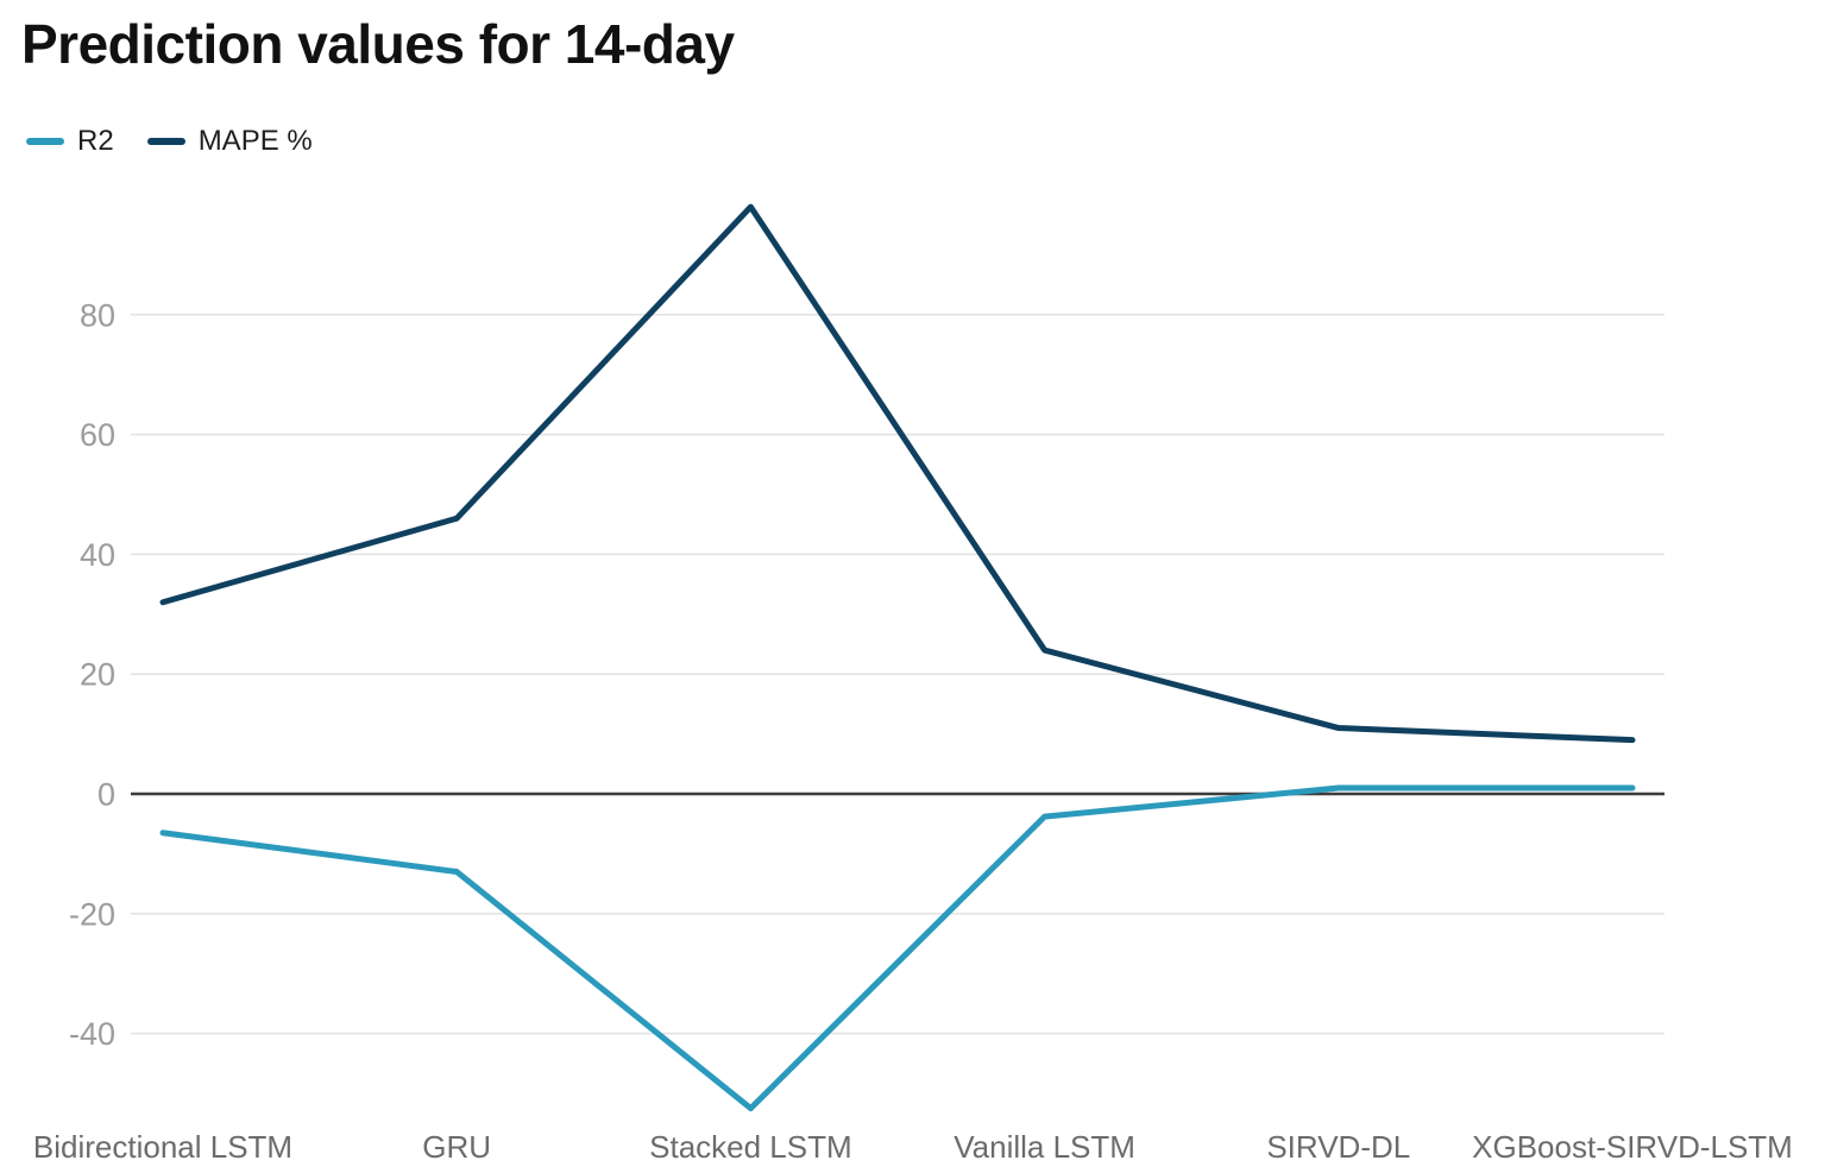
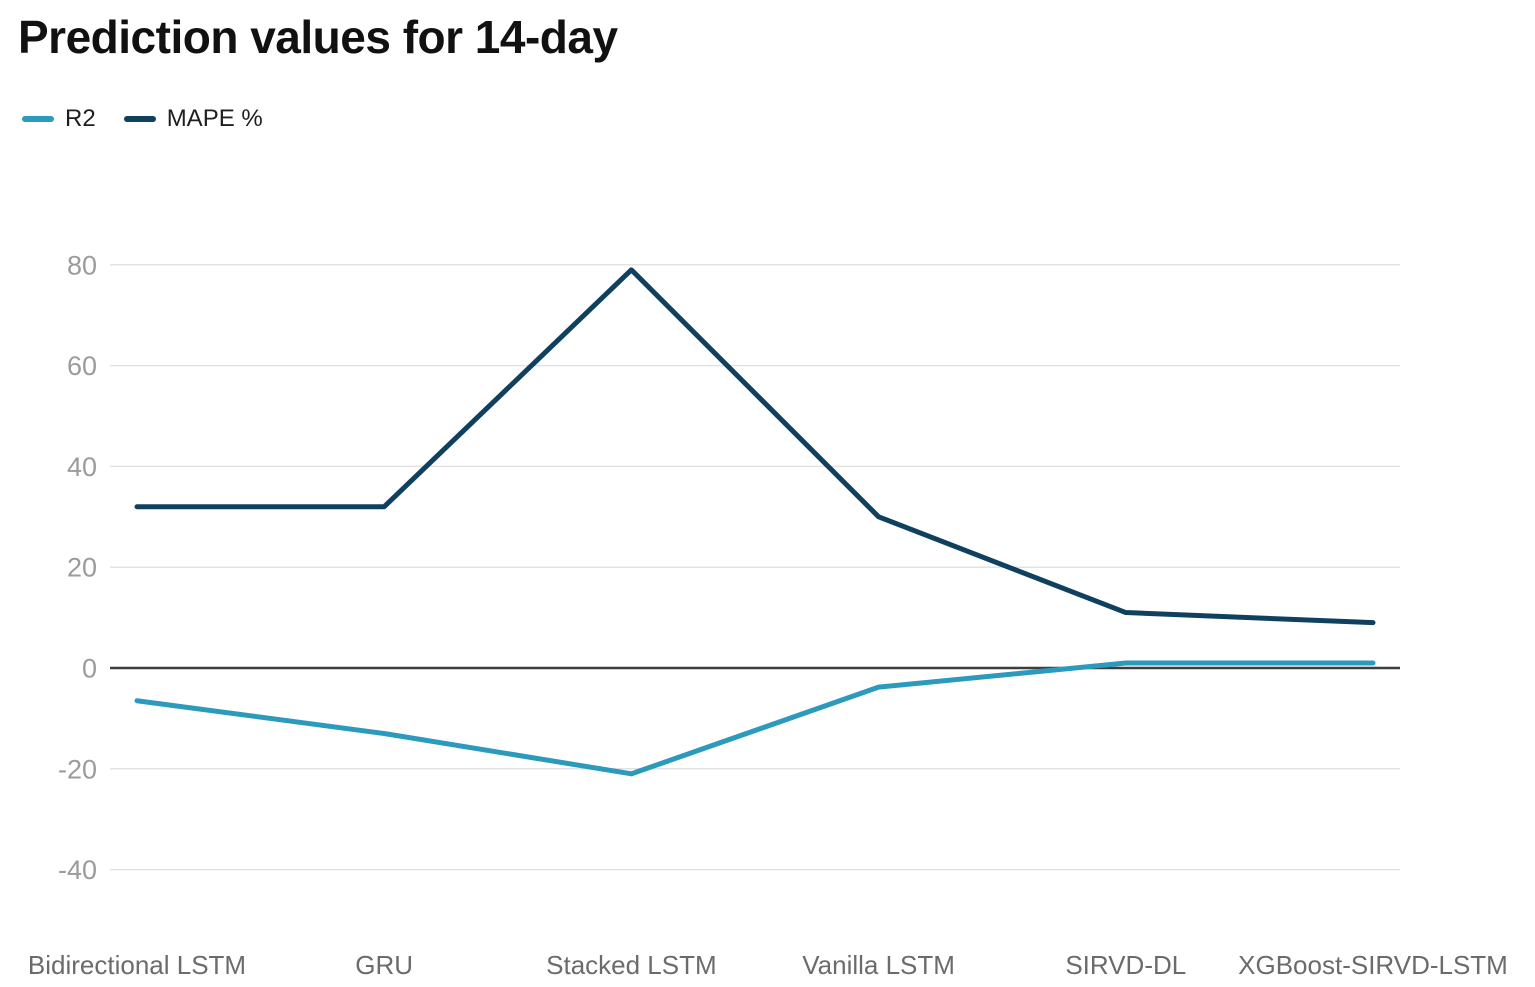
MAPE %/GRU: 46 -> 32
R2/Stacked LSTM: -52 -> -21
MAPE %/Stacked LSTM: 98 -> 79
MAPE %/Vanilla LSTM: 24 -> 30
